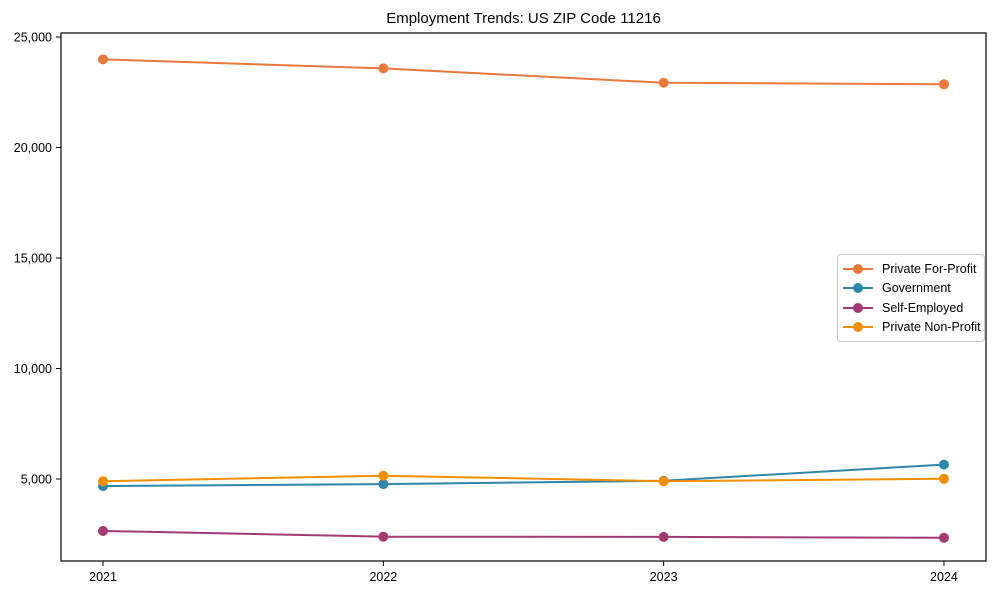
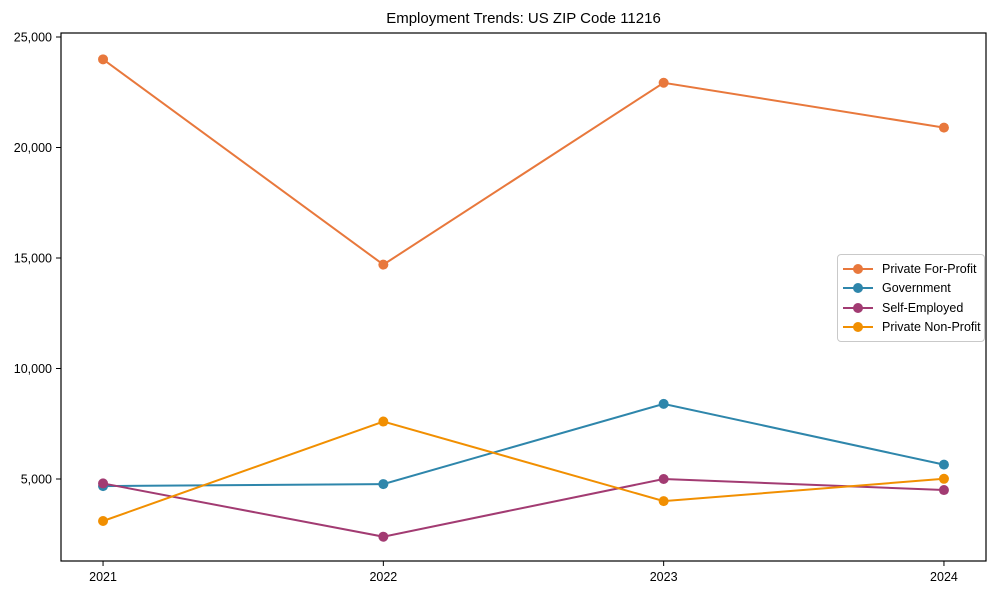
Self-Employed/2021: 2600 -> 4800
Private Non-Profit/2021: 4900 -> 3100
Private For-Profit/2022: 23600 -> 14700
Private Non-Profit/2022: 5200 -> 7600
Government/2023: 4900 -> 8400
Self-Employed/2023: 2400 -> 5000
Private Non-Profit/2023: 4900 -> 4000
Private For-Profit/2024: 22900 -> 20900
Self-Employed/2024: 2300 -> 4500
